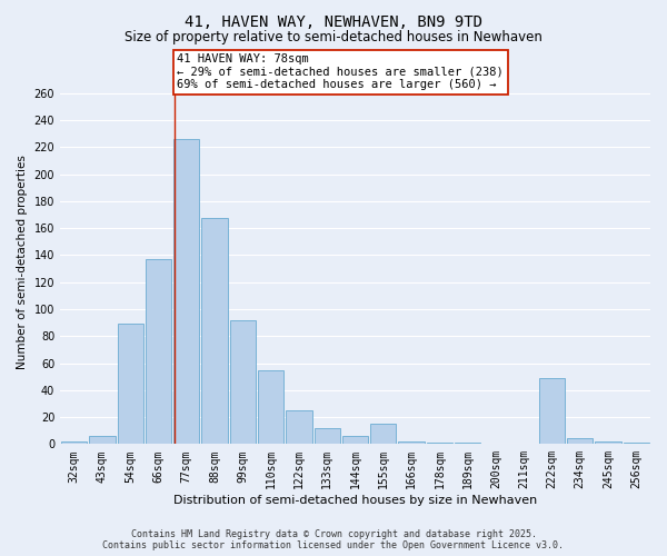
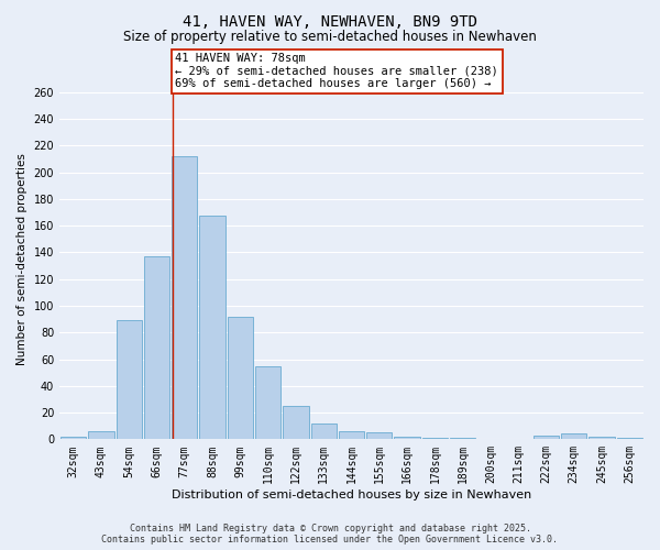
77sqm: 226 -> 212
155sqm: 15 -> 5
222sqm: 49 -> 3
